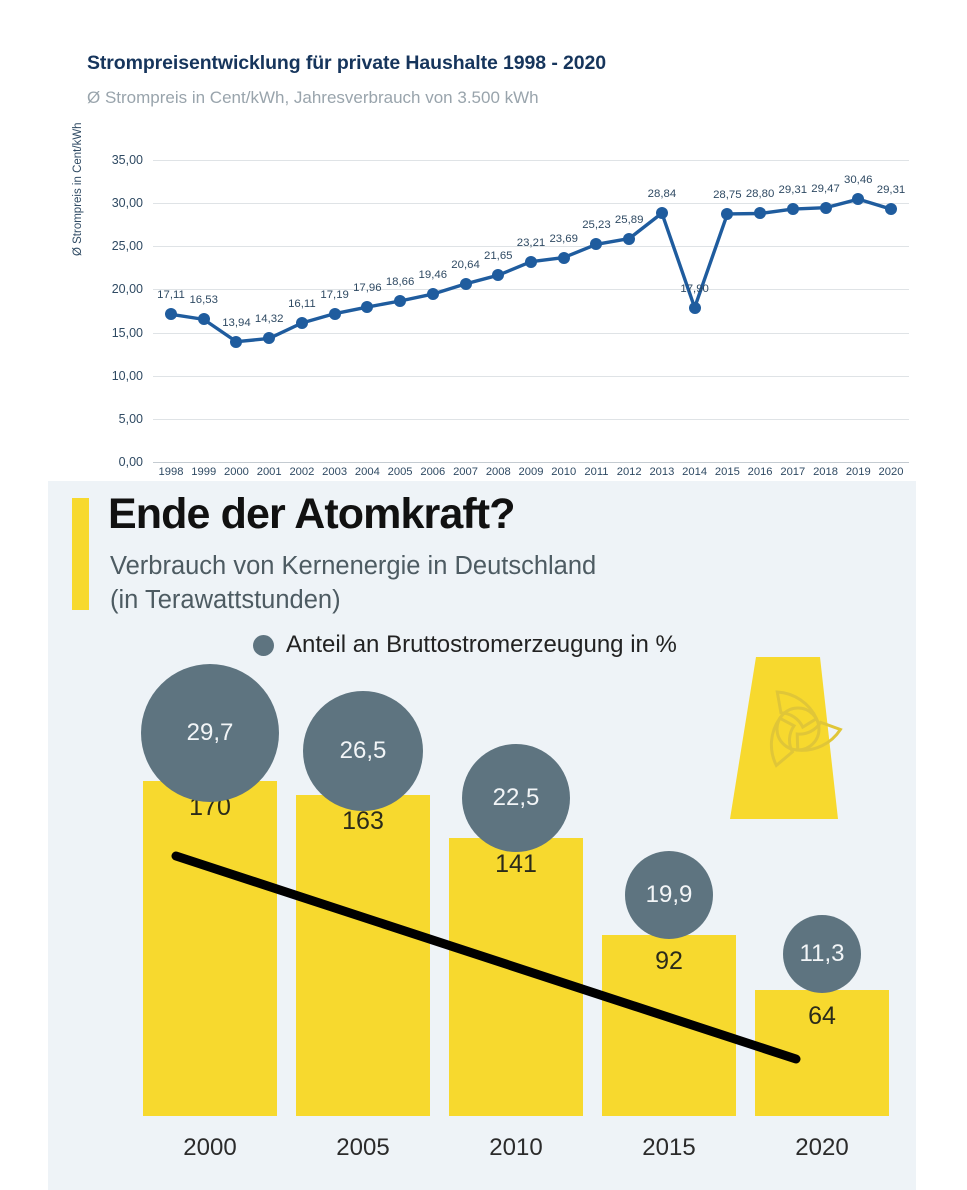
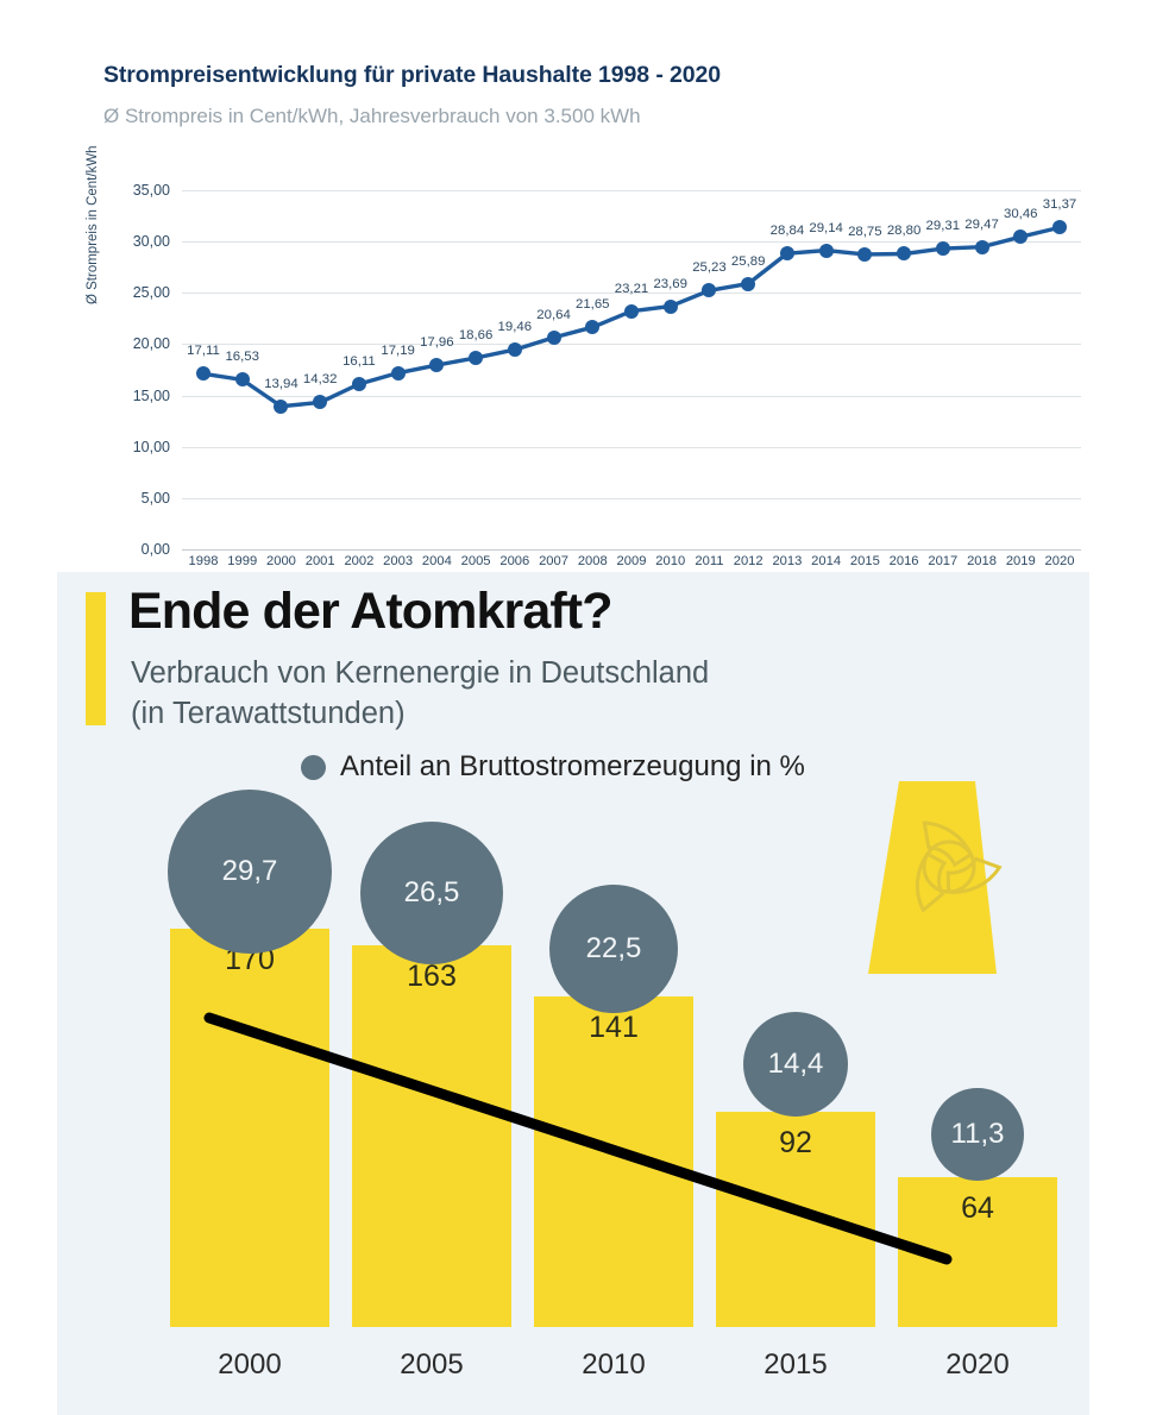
Strompreisentwicklung für private Haushalte 1998 - 2020/2014: 17,90 -> 29,14
Strompreisentwicklung für private Haushalte 1998 - 2020/2020: 29,31 -> 31,37
Ende der Atomkraft?/Anteil an Bruttostromerzeugung in %/2015: 19,9 -> 14,4
